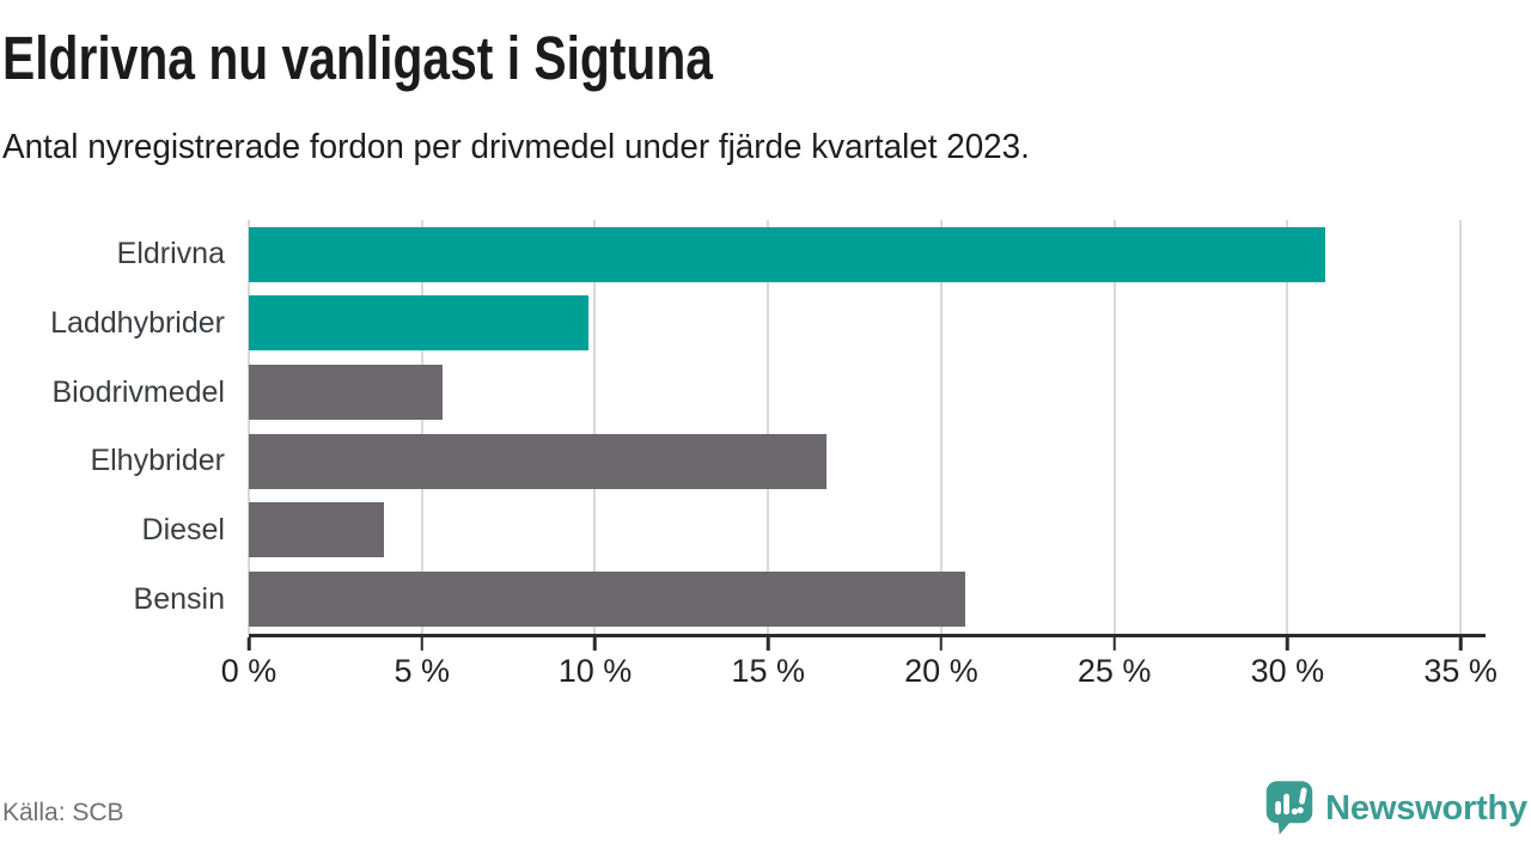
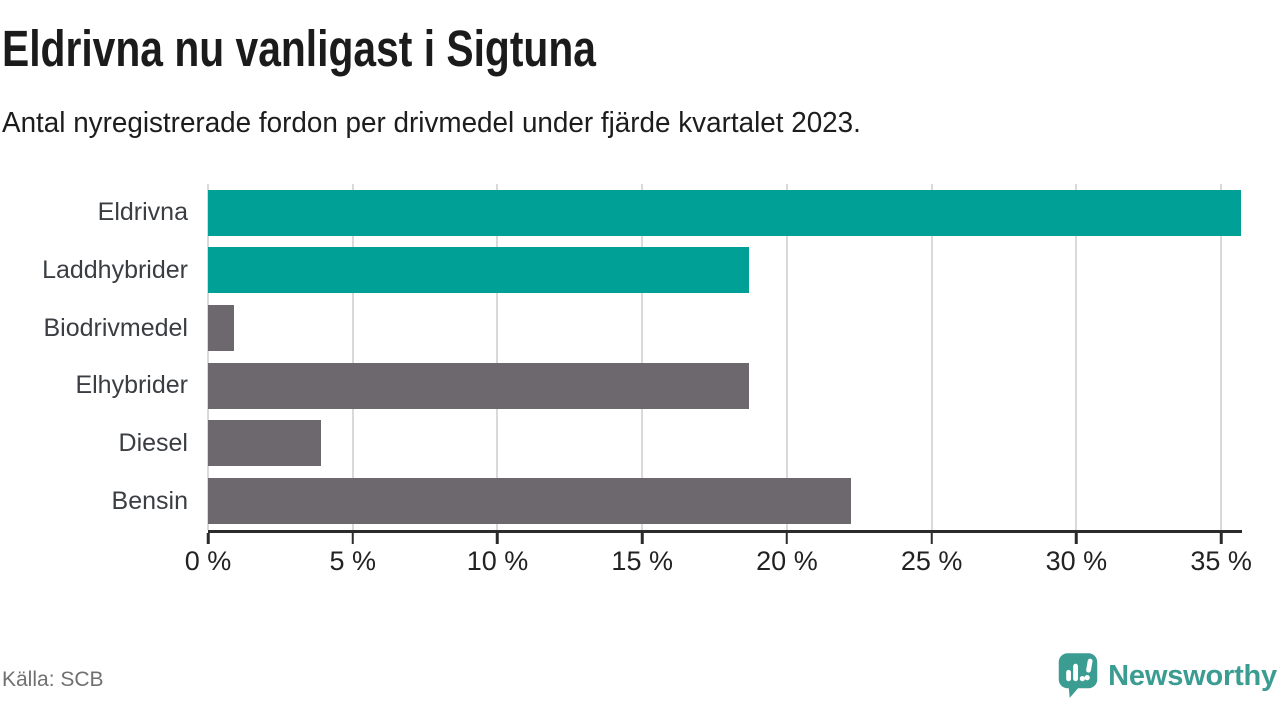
Eldrivna: 31.1% -> 35.7%
Laddhybrider: 9.8% -> 18.7%
Biodrivmedel: 5.6% -> 0.9%
Elhybrider: 16.7% -> 18.7%
Bensin: 20.7% -> 22.2%
